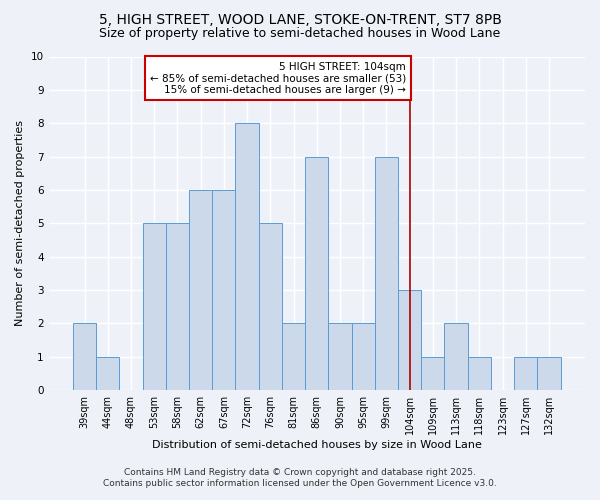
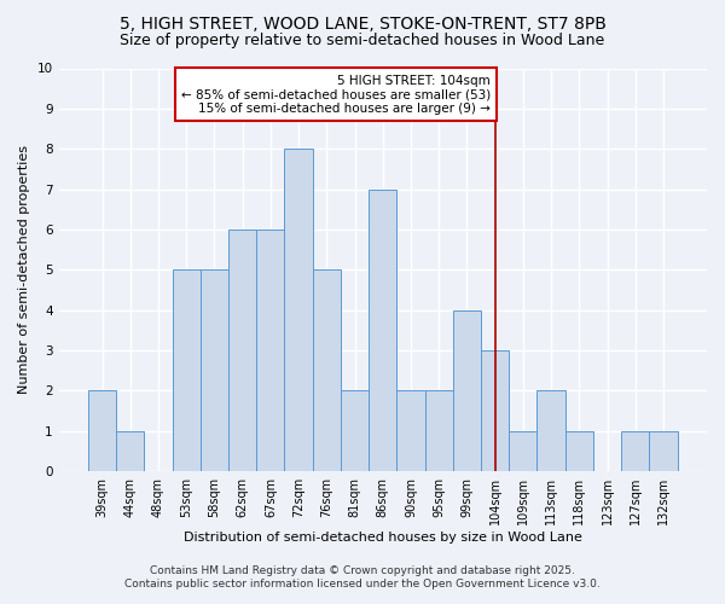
99sqm: 7 -> 4
